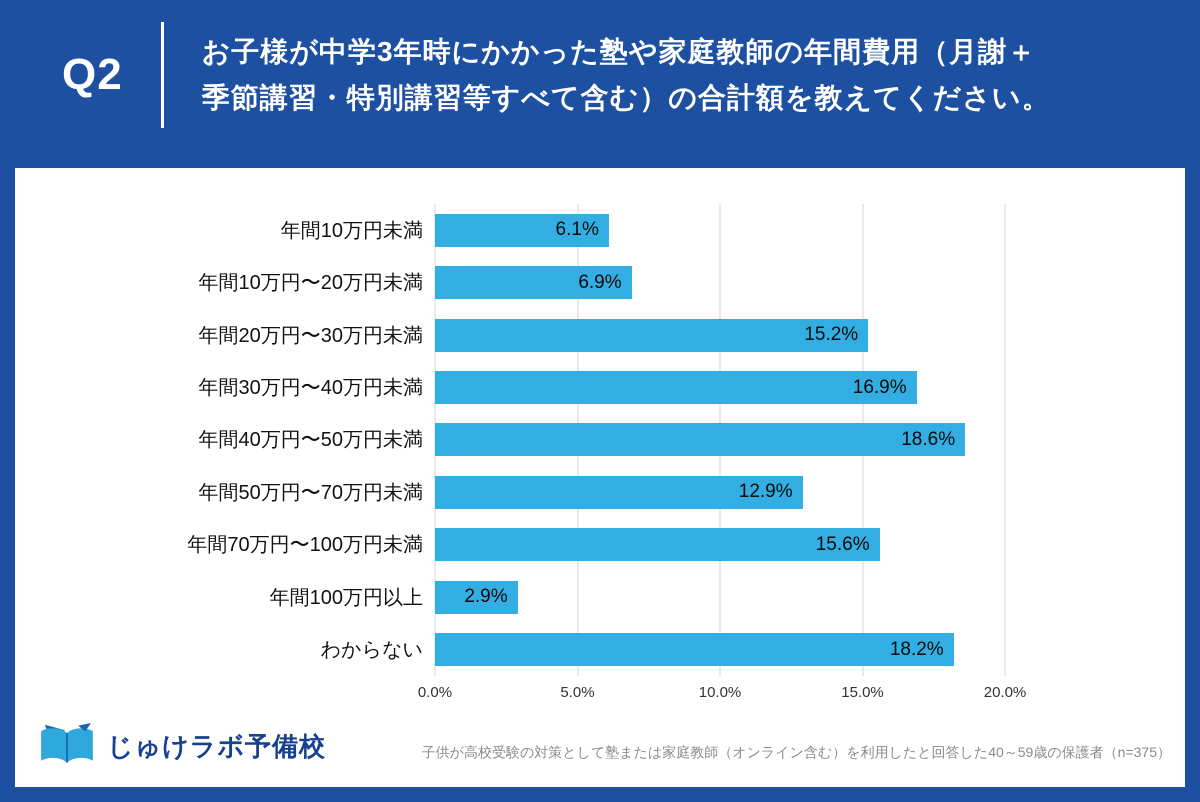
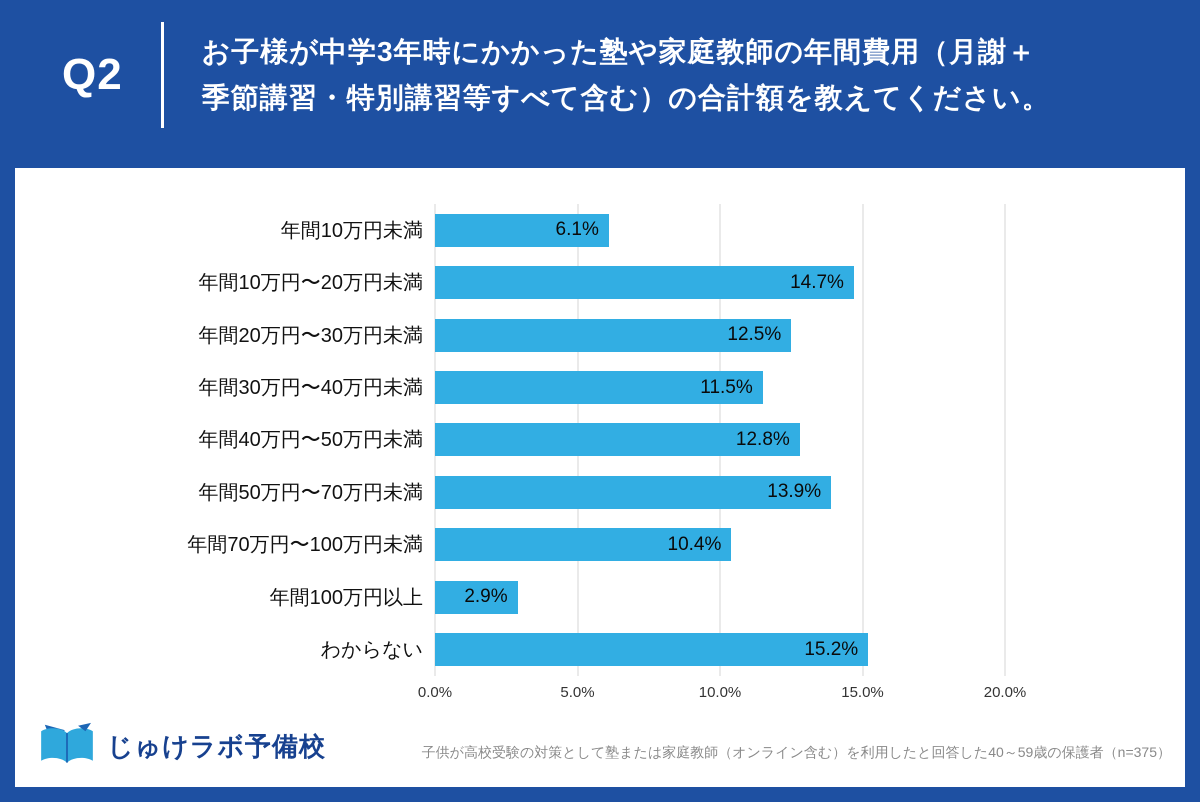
年間10万円〜20万円未満: 6.9% -> 14.7%
年間20万円〜30万円未満: 15.2% -> 12.5%
年間30万円〜40万円未満: 16.9% -> 11.5%
年間40万円〜50万円未満: 18.6% -> 12.8%
年間50万円〜70万円未満: 12.9% -> 13.9%
年間70万円〜100万円未満: 15.6% -> 10.4%
わからない: 18.2% -> 15.2%
